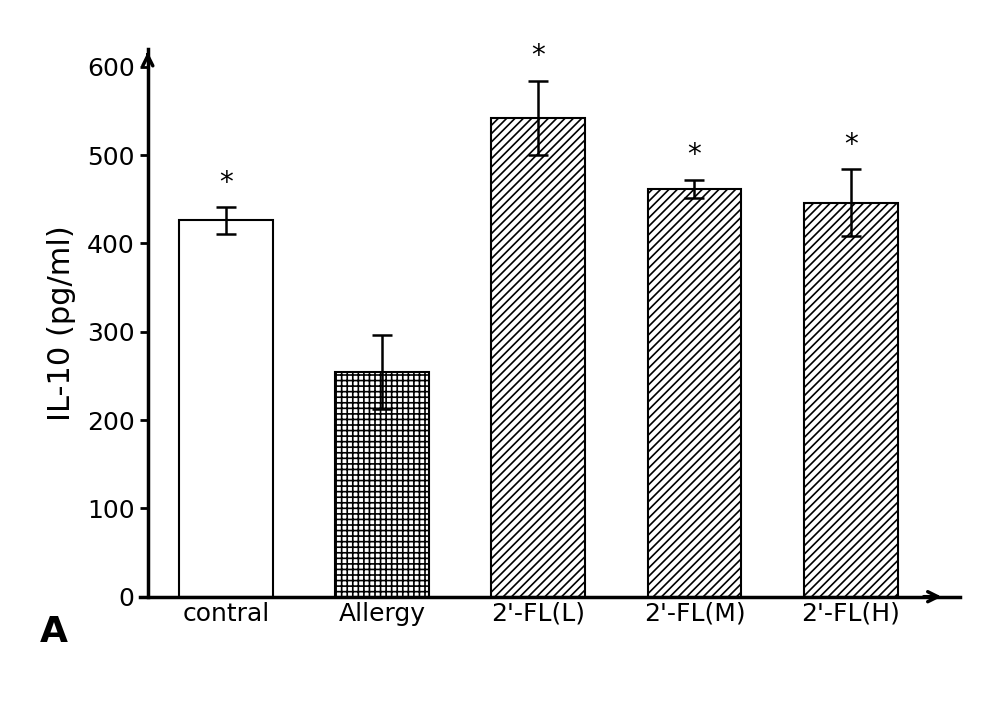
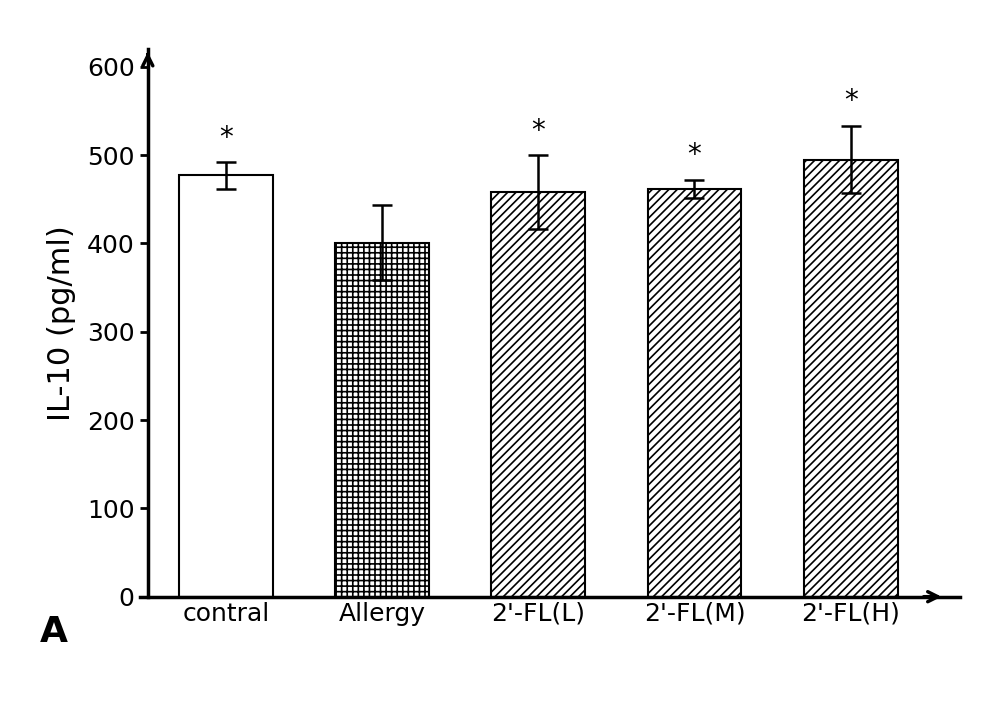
contral: 426 -> 477
Allergy: 254 -> 401
2'-FL(L): 542 -> 458
2'-FL(H): 446 -> 495
